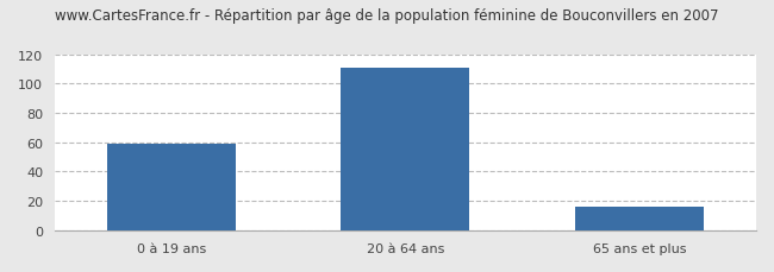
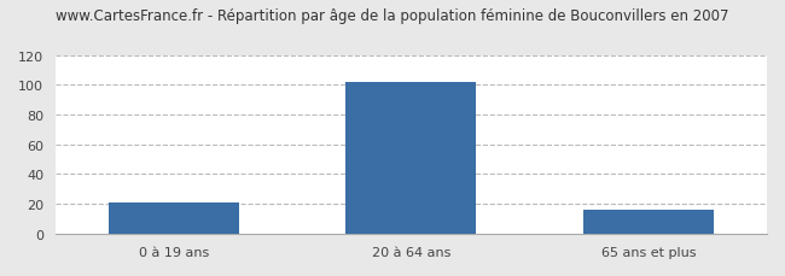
0 à 19 ans: 59 -> 21
20 à 64 ans: 111 -> 102
